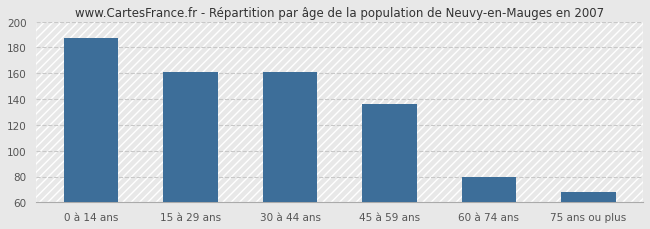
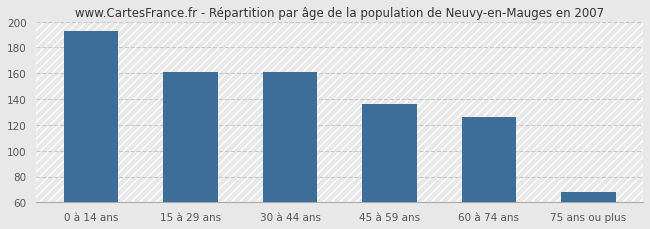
0 à 14 ans: 187 -> 193
60 à 74 ans: 80 -> 126
